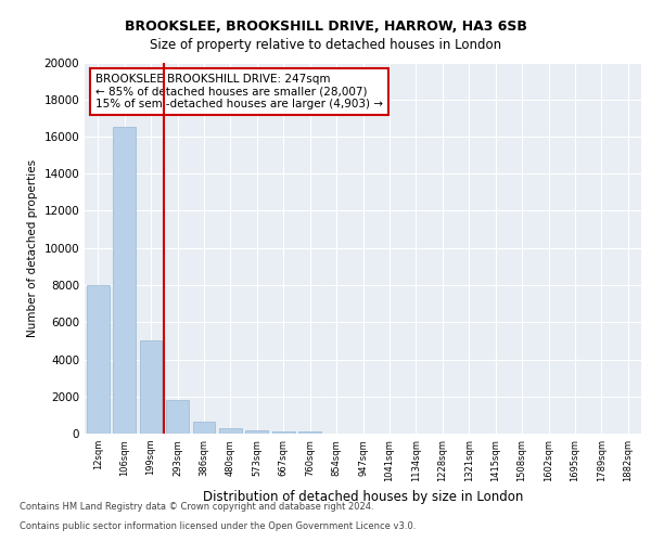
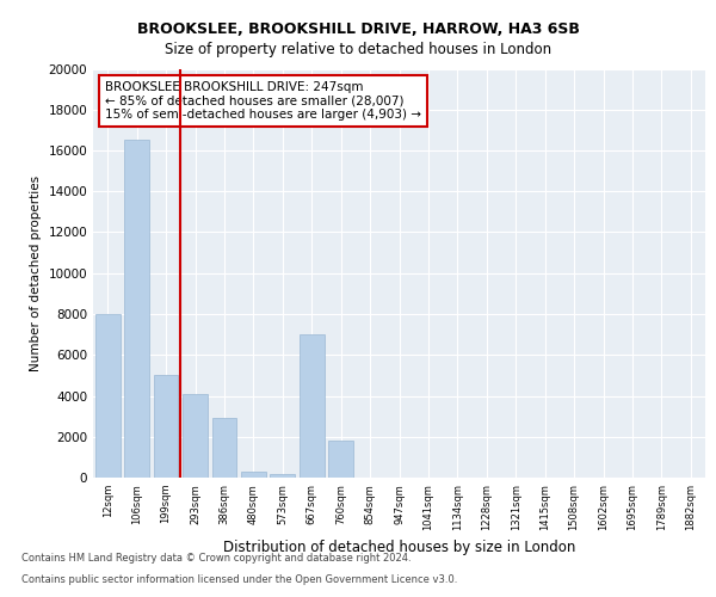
293sqm: 1800 -> 4100
386sqm: 600 -> 2900
667sqm: 100 -> 7000
760sqm: 100 -> 1800
